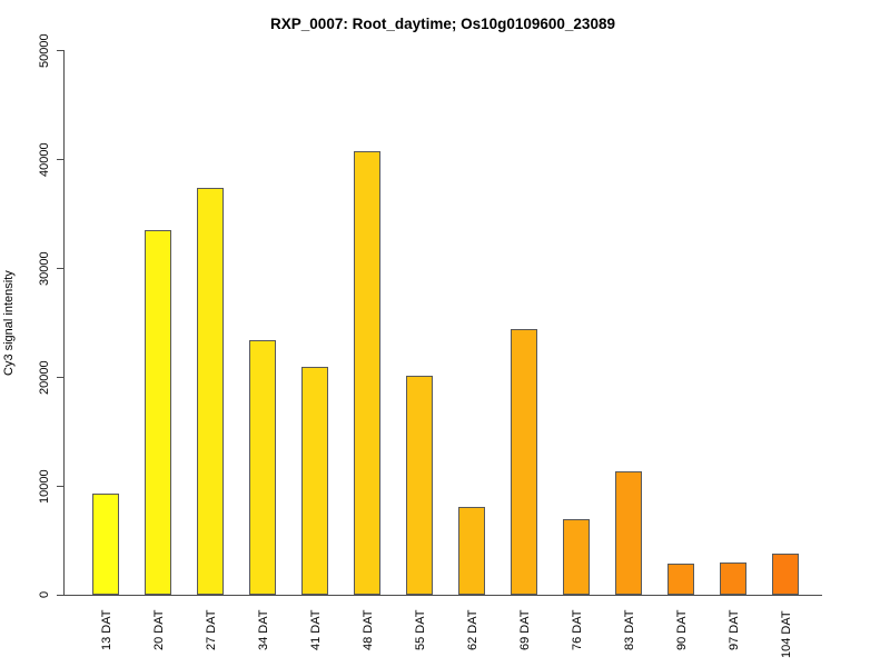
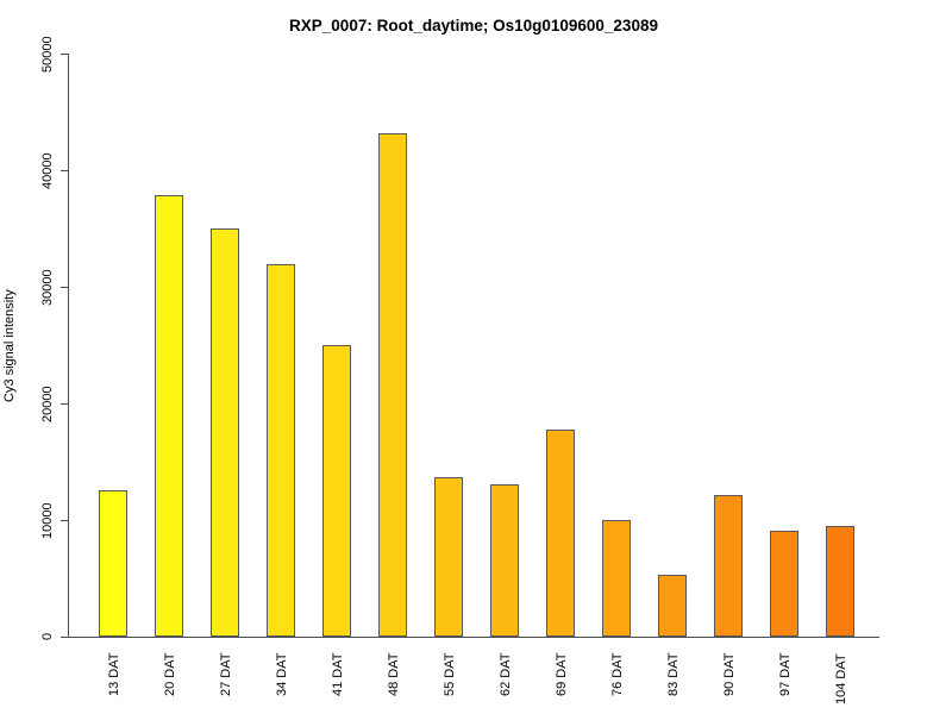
13 DAT: 9300 -> 12600
20 DAT: 33500 -> 37900
27 DAT: 37300 -> 35000
34 DAT: 23400 -> 31900
41 DAT: 20900 -> 25000
48 DAT: 40700 -> 43200
55 DAT: 20100 -> 13700
62 DAT: 8100 -> 13100
69 DAT: 24400 -> 17800
76 DAT: 6900 -> 10000
83 DAT: 11400 -> 5300
90 DAT: 2900 -> 12100
97 DAT: 3000 -> 9100
104 DAT: 3800 -> 9500
